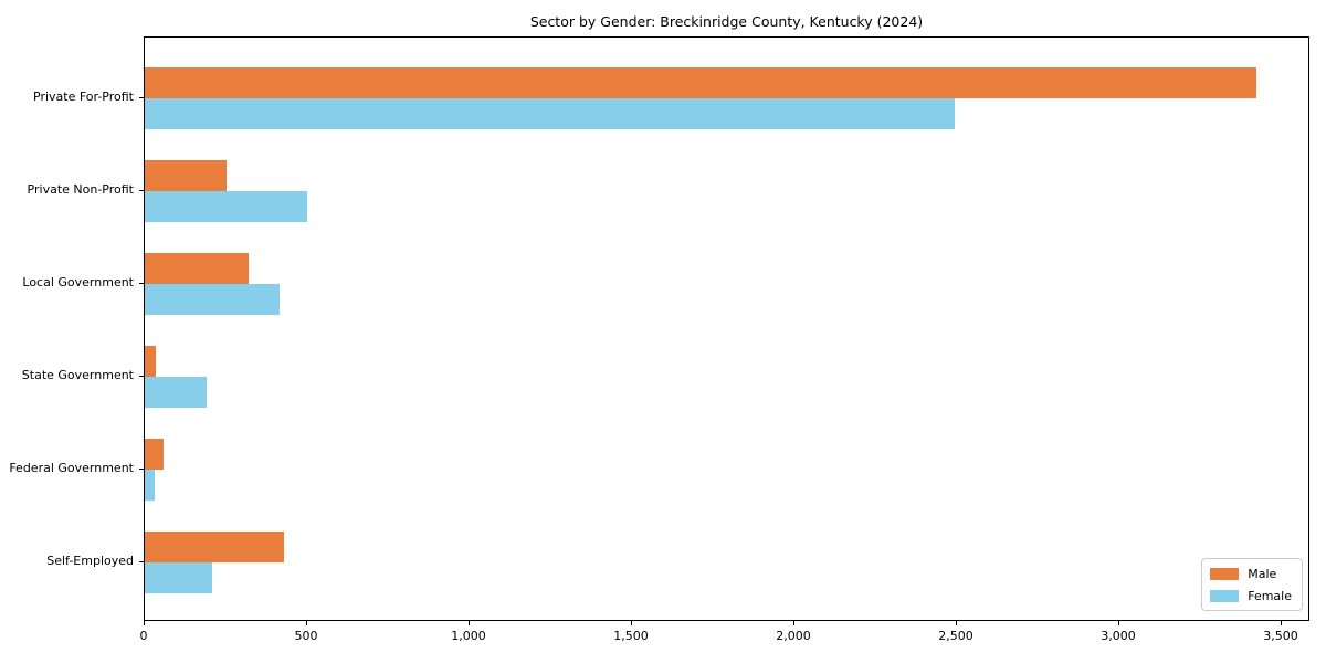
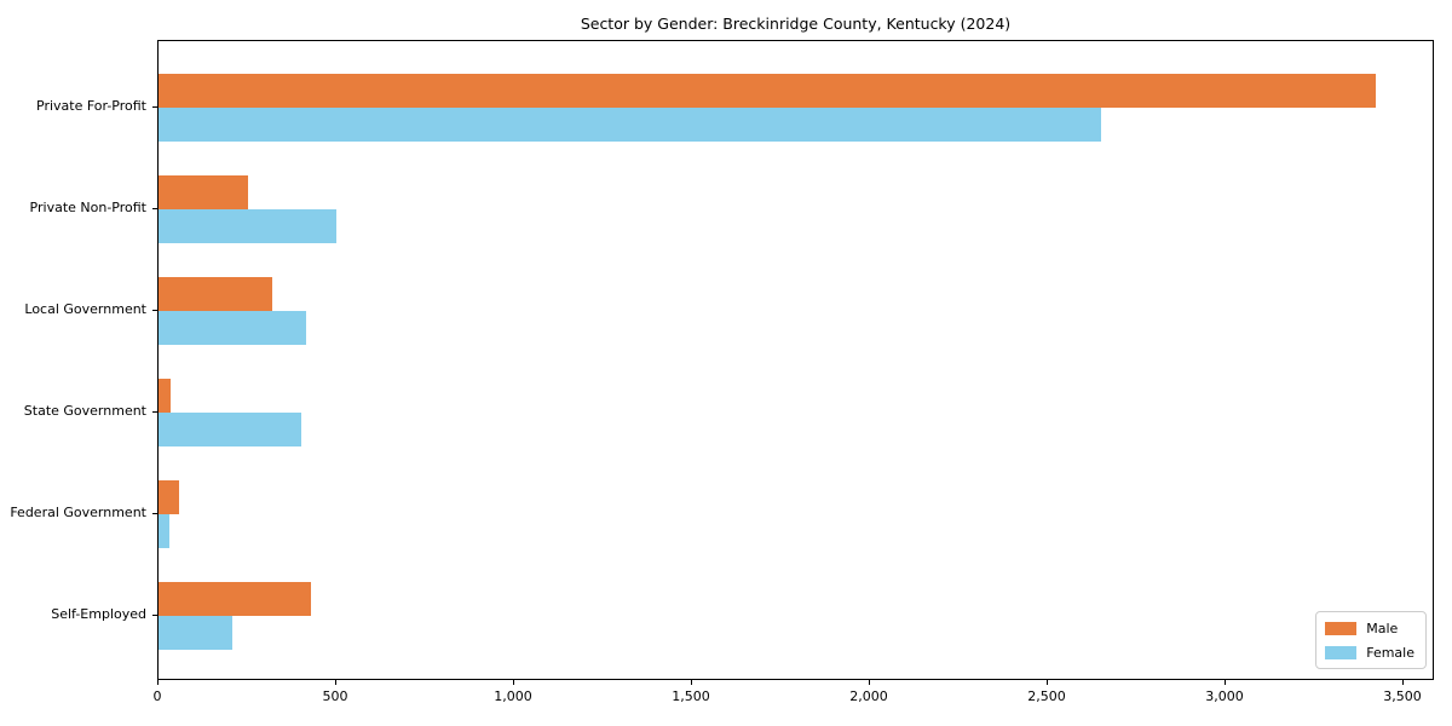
Female/Private For-Profit: 2490 -> 2650
Female/State Government: 190 -> 400
